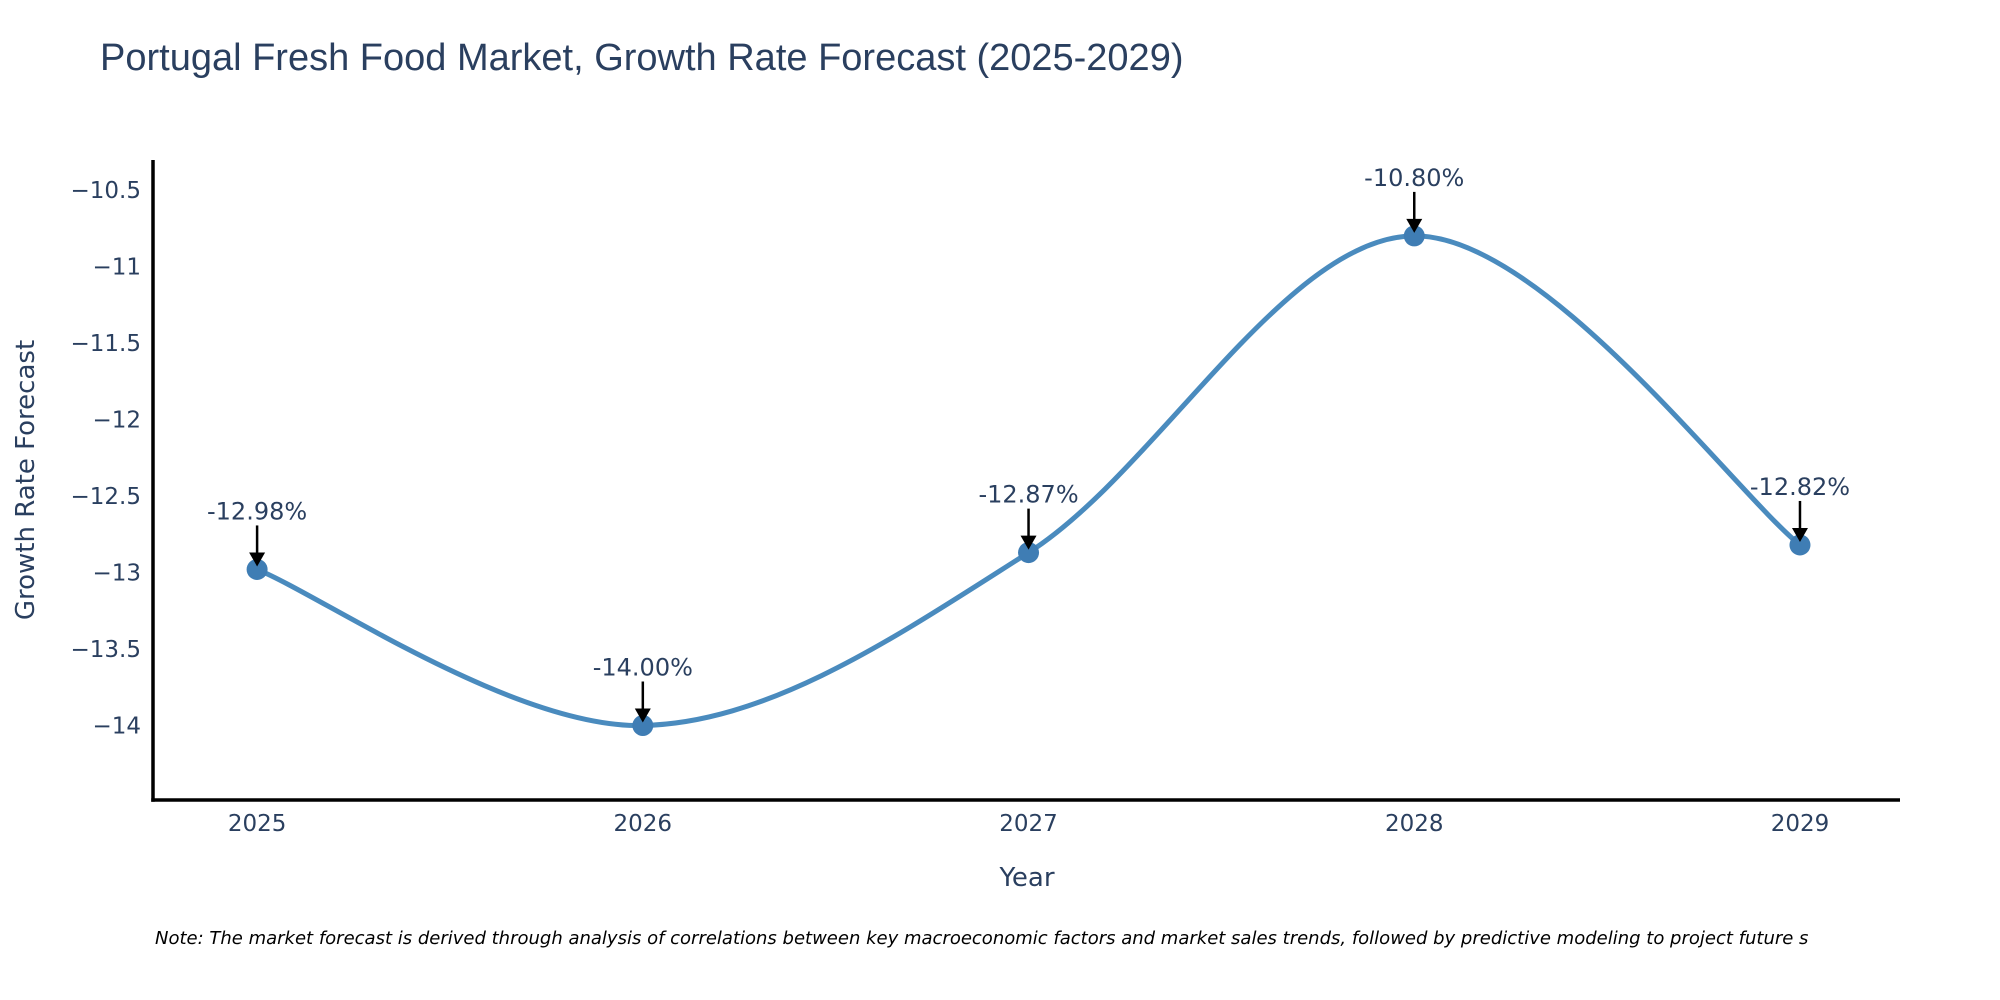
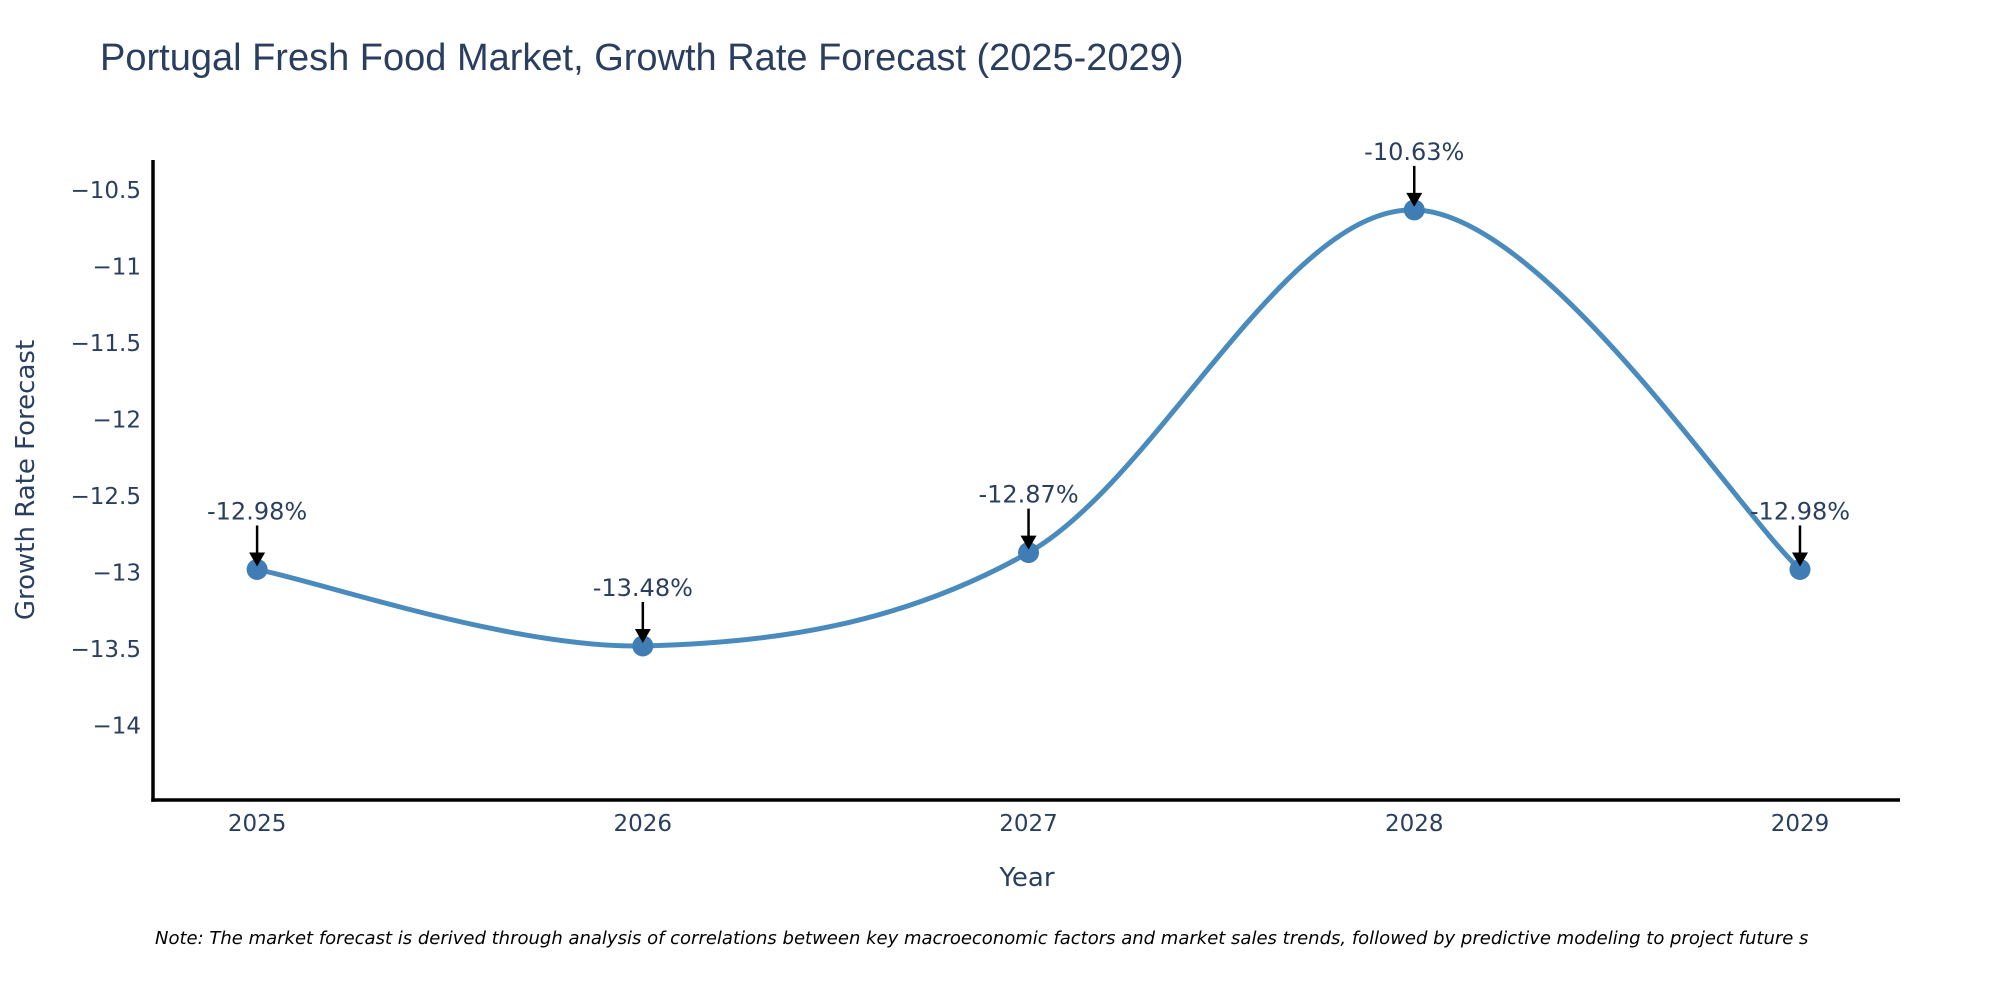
2026: -14.00% -> -13.48%
2028: -10.80% -> -10.63%
2029: -12.82% -> -12.98%
